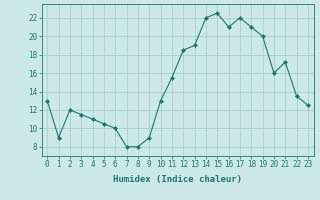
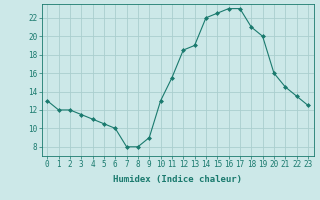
1: 9.0 -> 12.0
16: 21.0 -> 23.0
17: 22.0 -> 23.0
21: 17.2 -> 14.5
